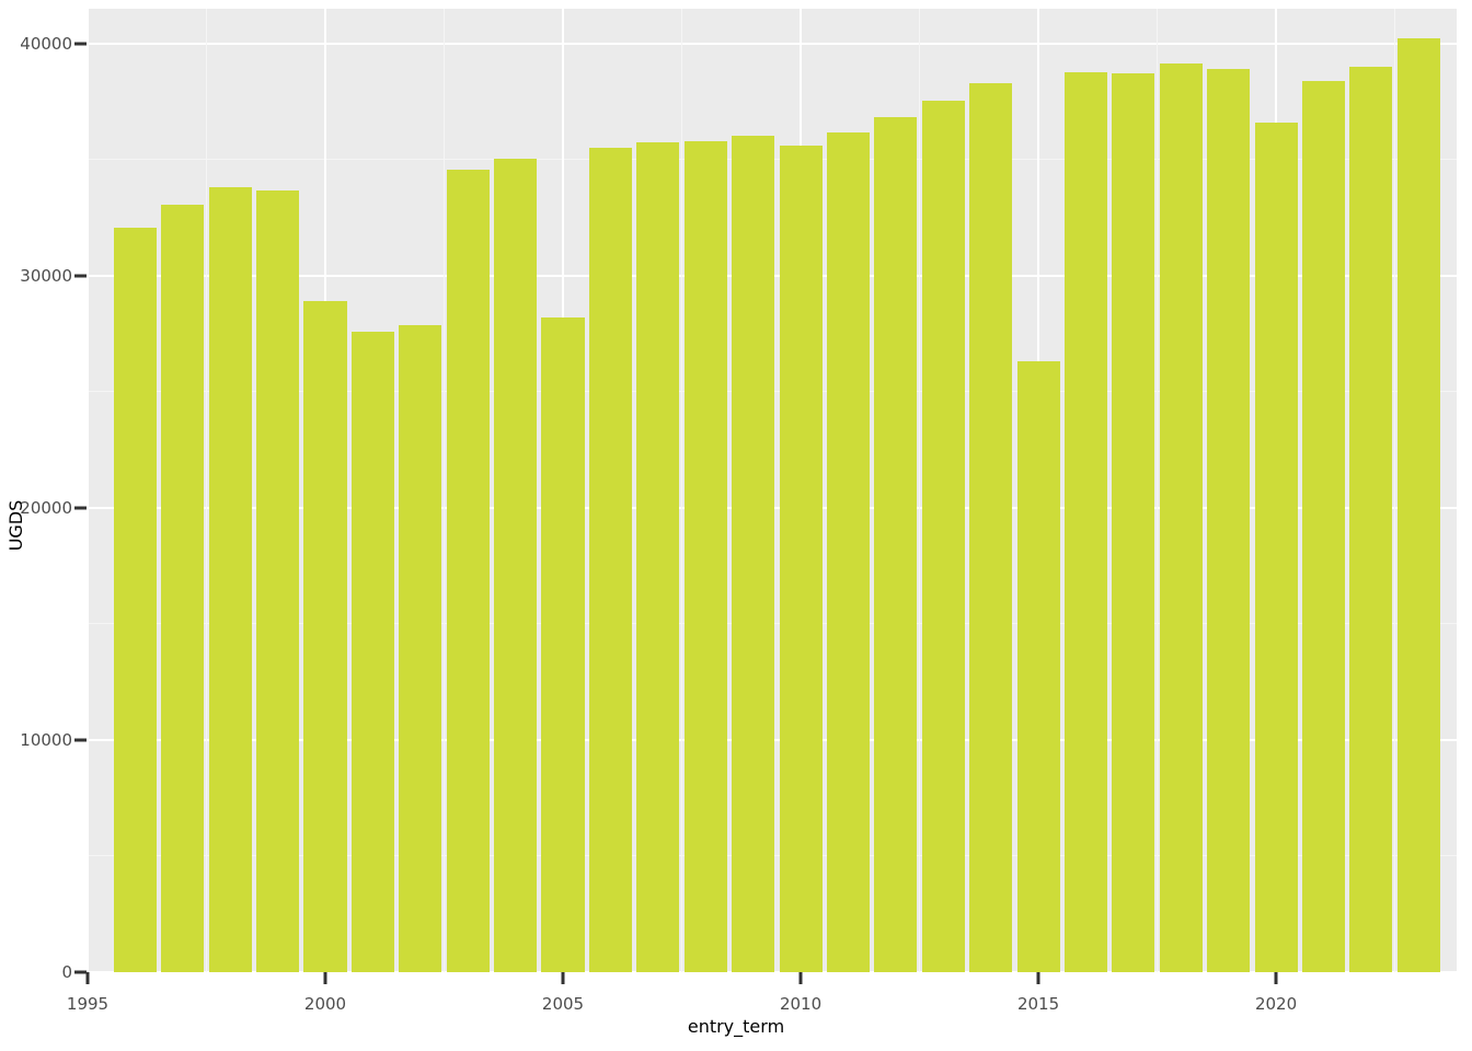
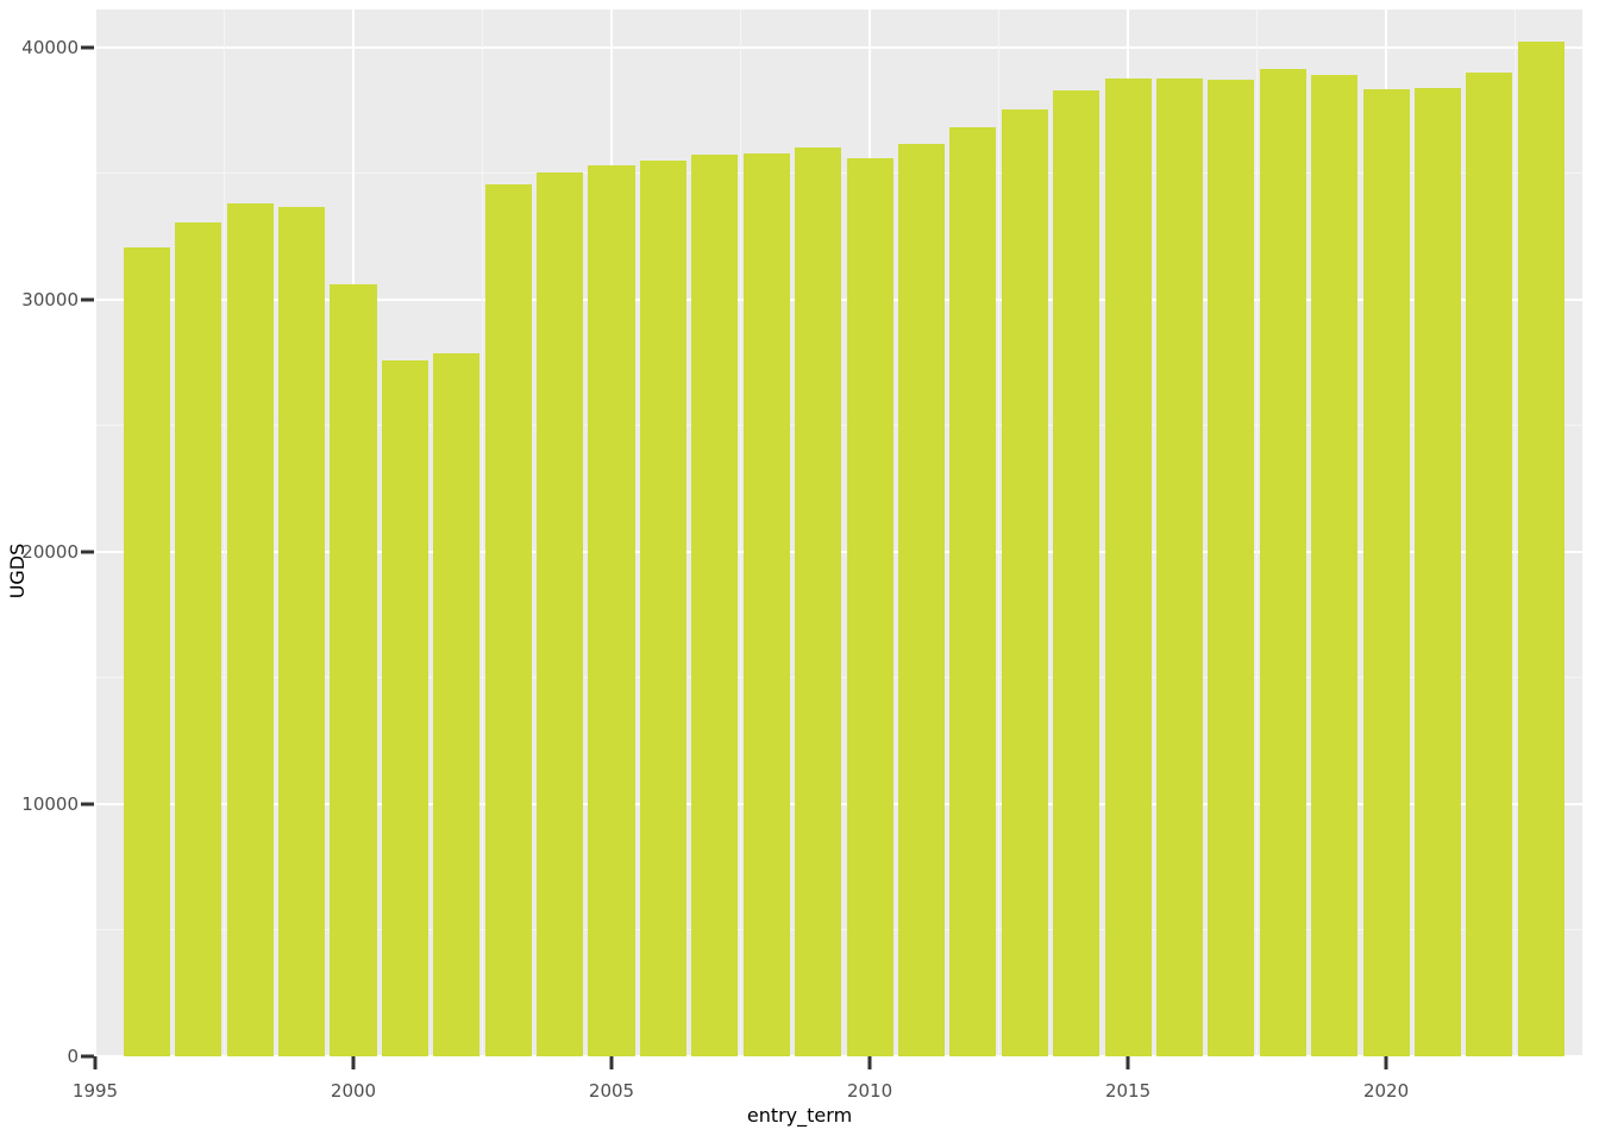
2000: 28900 -> 30600
2005: 28200 -> 35300
2015: 26300 -> 38800
2020: 36600 -> 38400
